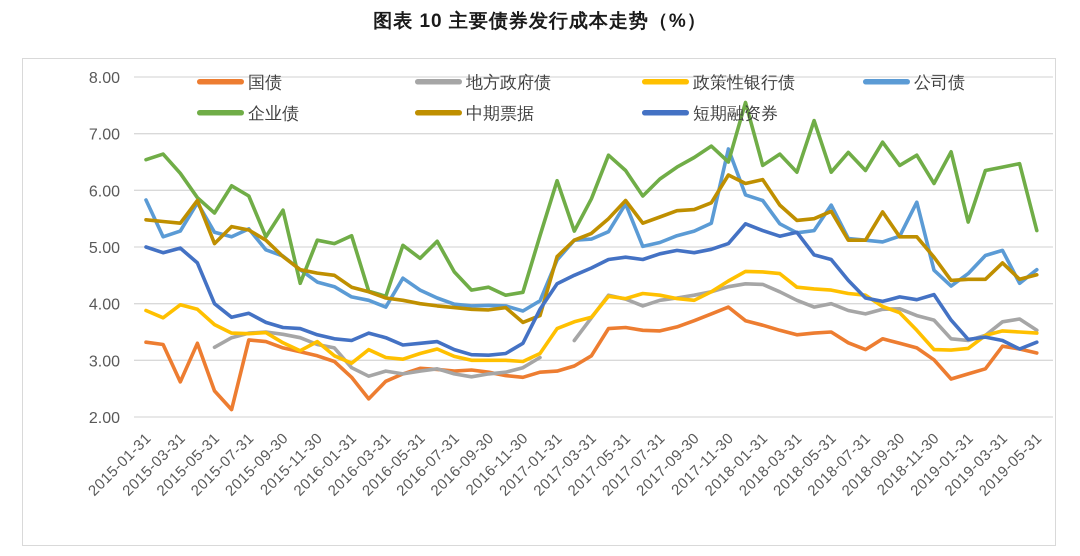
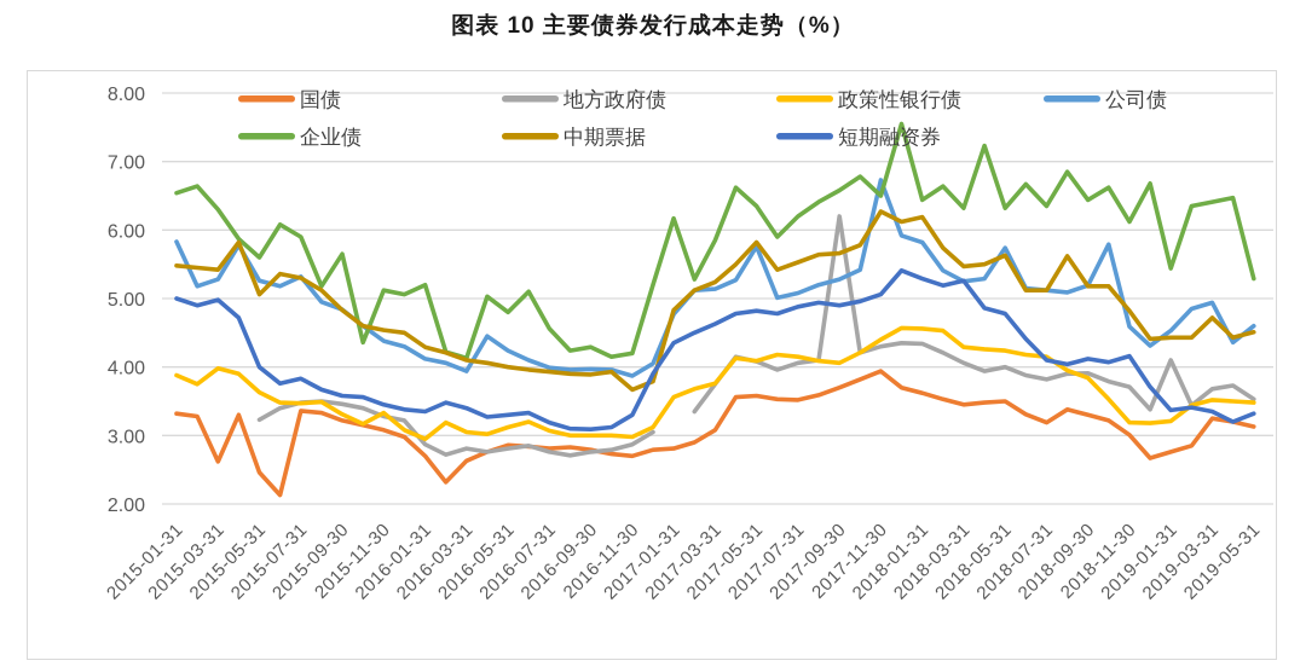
地方政府债/2017-09-30: 4.2 -> 6.2
地方政府债/2019-01-31: 3.4 -> 4.1
